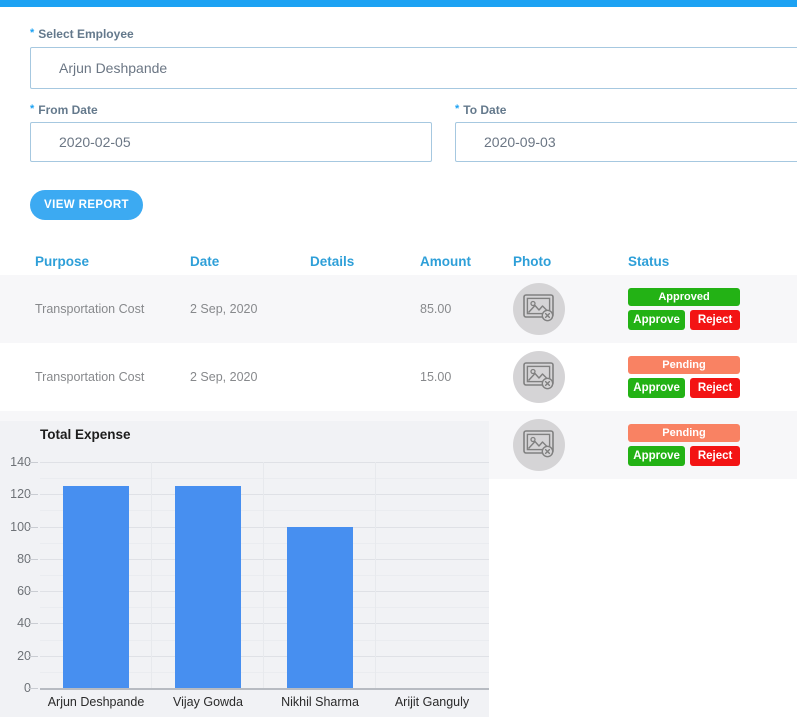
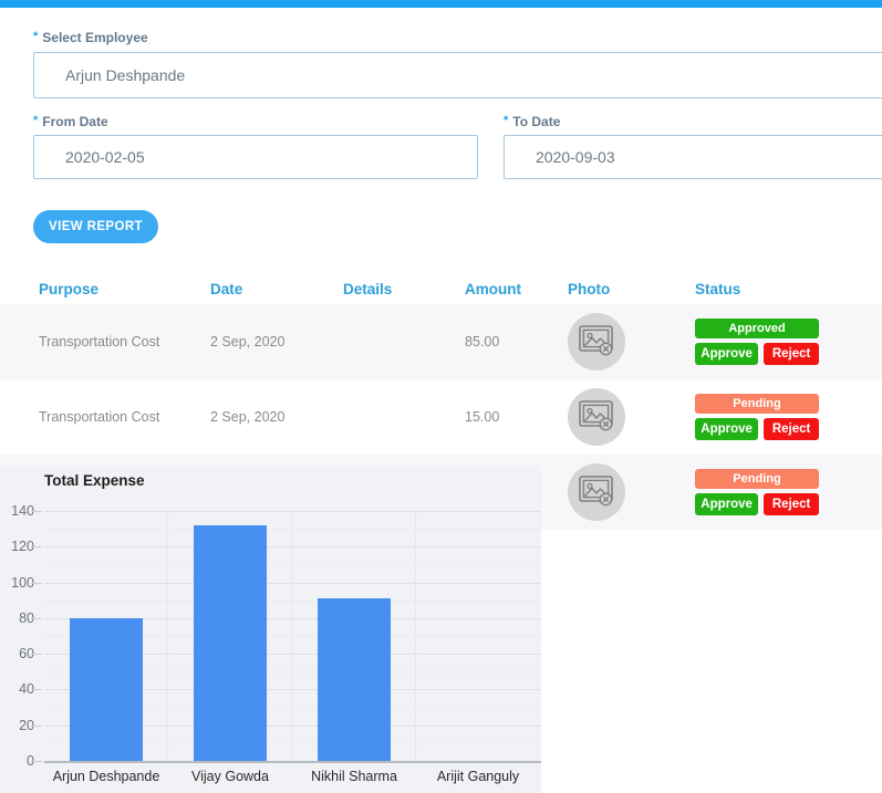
Arjun Deshpande: 125 -> 80
Vijay Gowda: 125 -> 132
Nikhil Sharma: 100 -> 91
